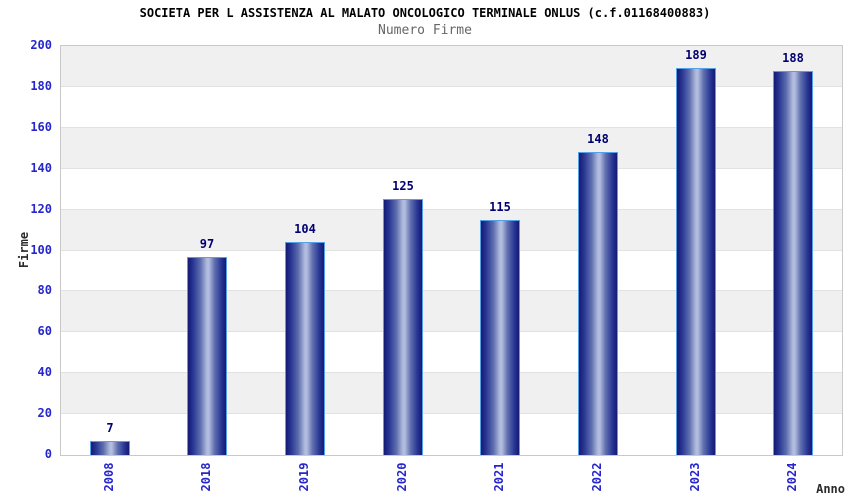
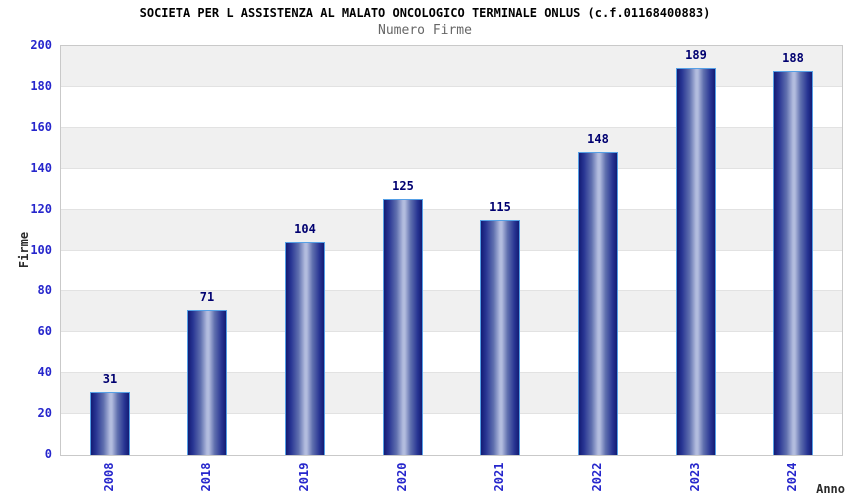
2008: 7 -> 31
2018: 97 -> 71
